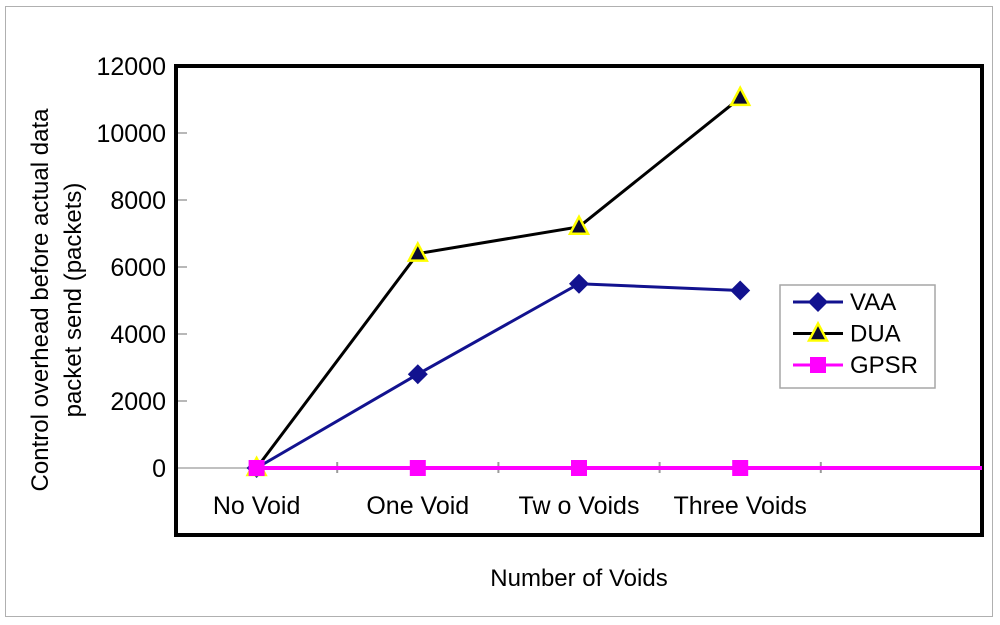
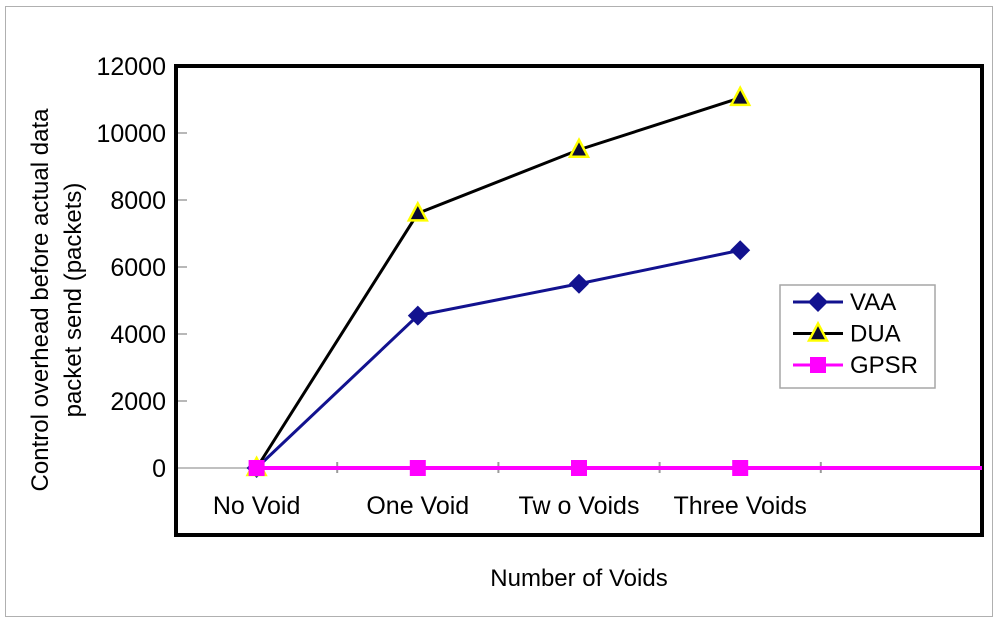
VAA/One Void: 2800 -> 4600
DUA/One Void: 6400 -> 7600
DUA/Tw o Voids: 7200 -> 9500
VAA/Three Voids: 5300 -> 6500
